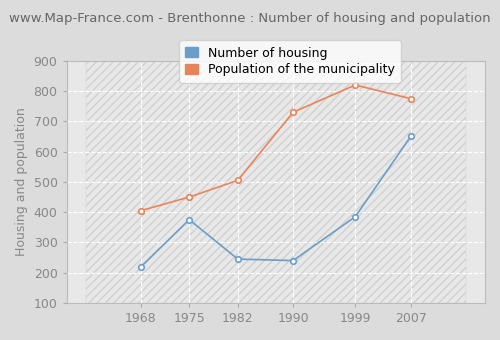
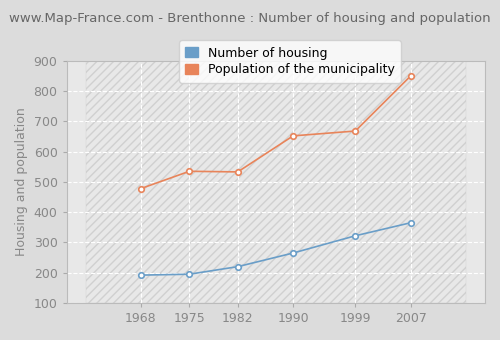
Number of housing/1968: 220 -> 192
Population of the municipality/1968: 405 -> 478
Number of housing/1975: 375 -> 195
Population of the municipality/1975: 450 -> 535
Number of housing/1982: 245 -> 220
Population of the municipality/1982: 505 -> 533
Number of housing/1990: 240 -> 265
Population of the municipality/1990: 730 -> 652
Number of housing/1999: 385 -> 322
Population of the municipality/1999: 820 -> 668
Number of housing/2007: 650 -> 365
Population of the municipality/2007: 775 -> 850
